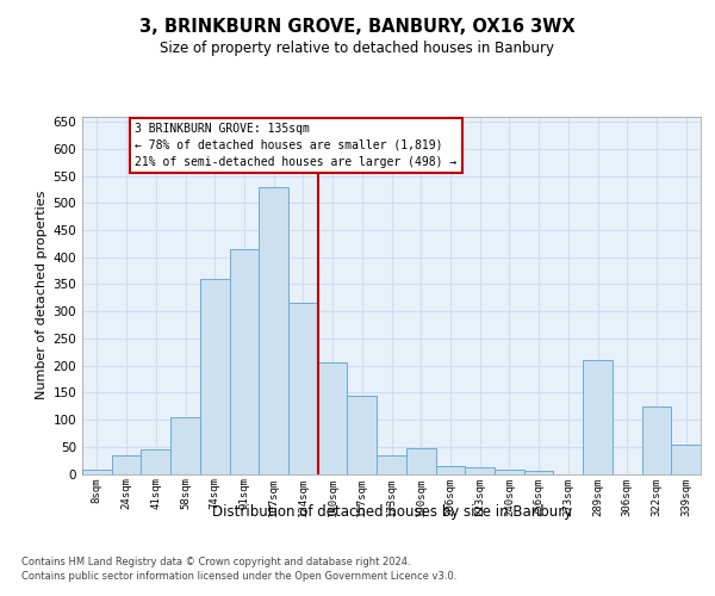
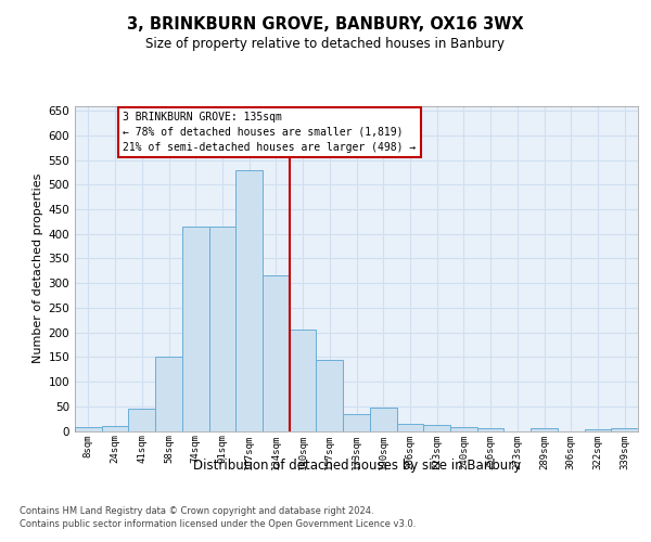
24sqm: 35 -> 10
58sqm: 105 -> 150
74sqm: 360 -> 415
289sqm: 210 -> 6
322sqm: 125 -> 4
339sqm: 55 -> 6
